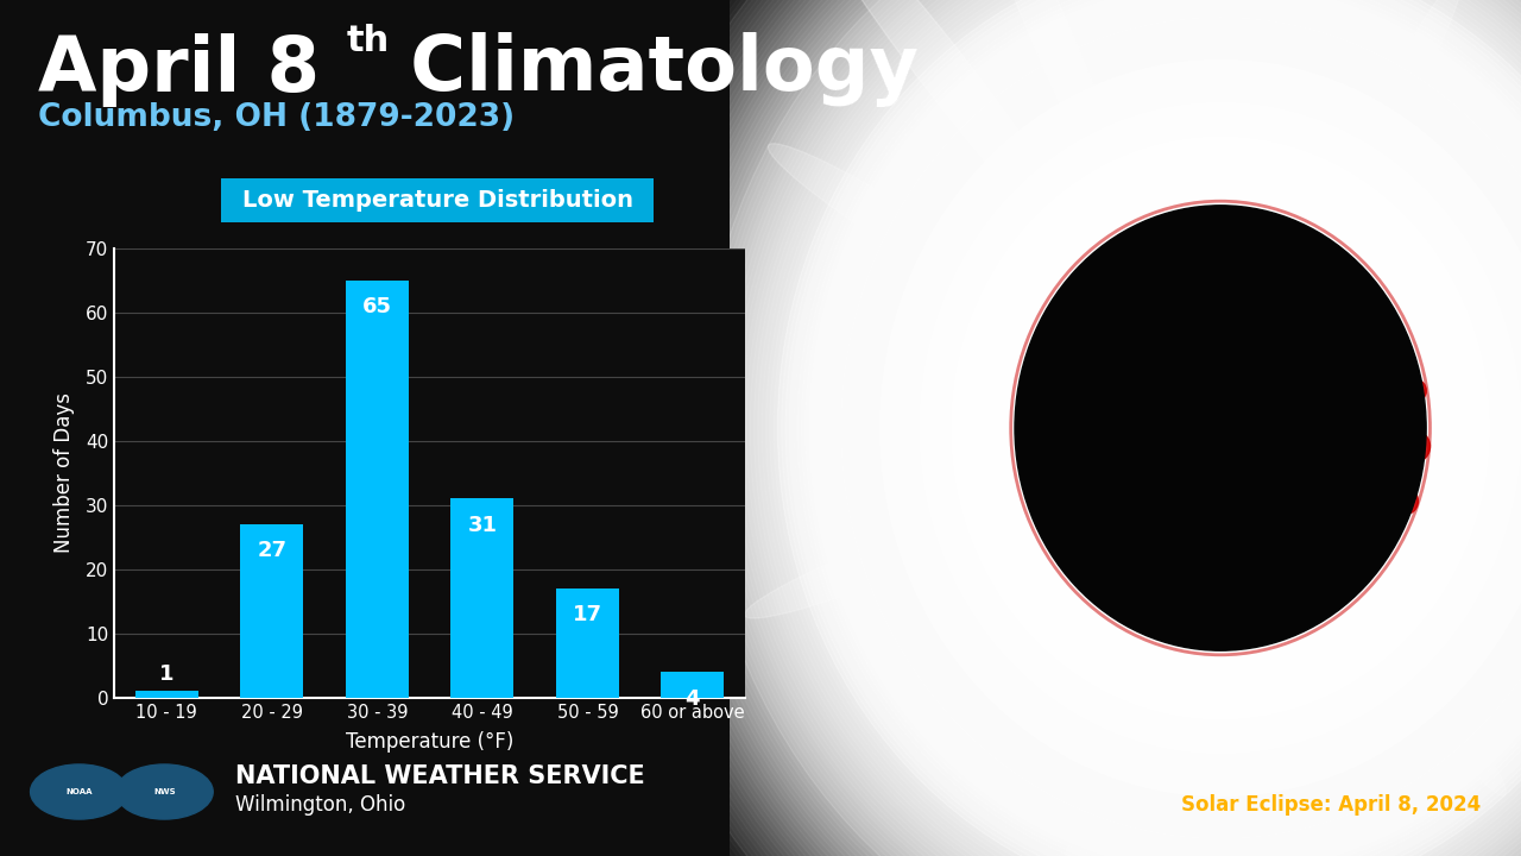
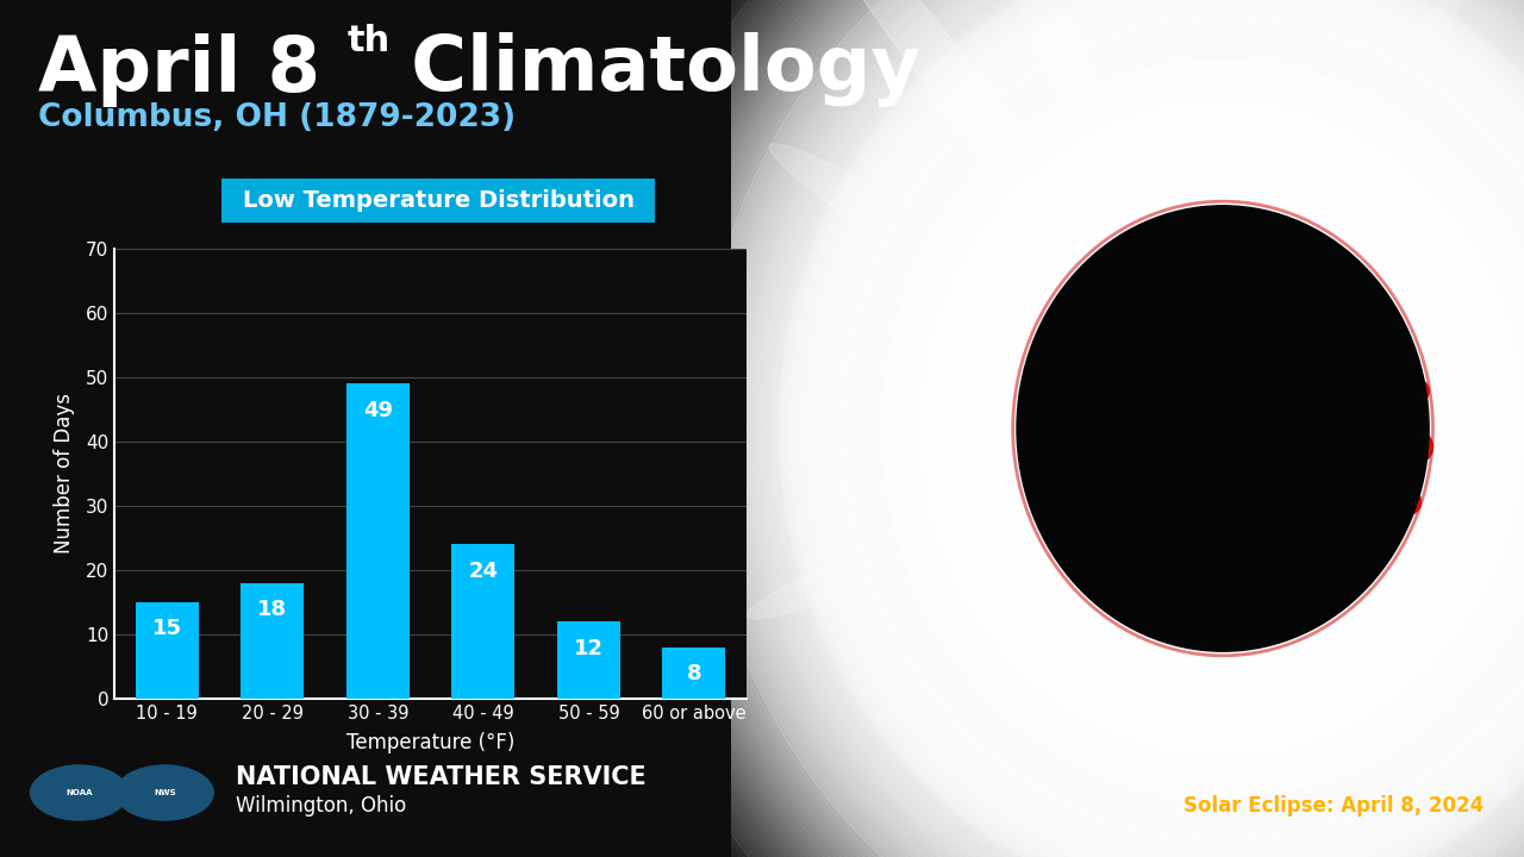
10 - 19: 1 -> 15
20 - 29: 27 -> 18
30 - 39: 65 -> 49
40 - 49: 31 -> 24
50 - 59: 17 -> 12
60 or above: 4 -> 8
